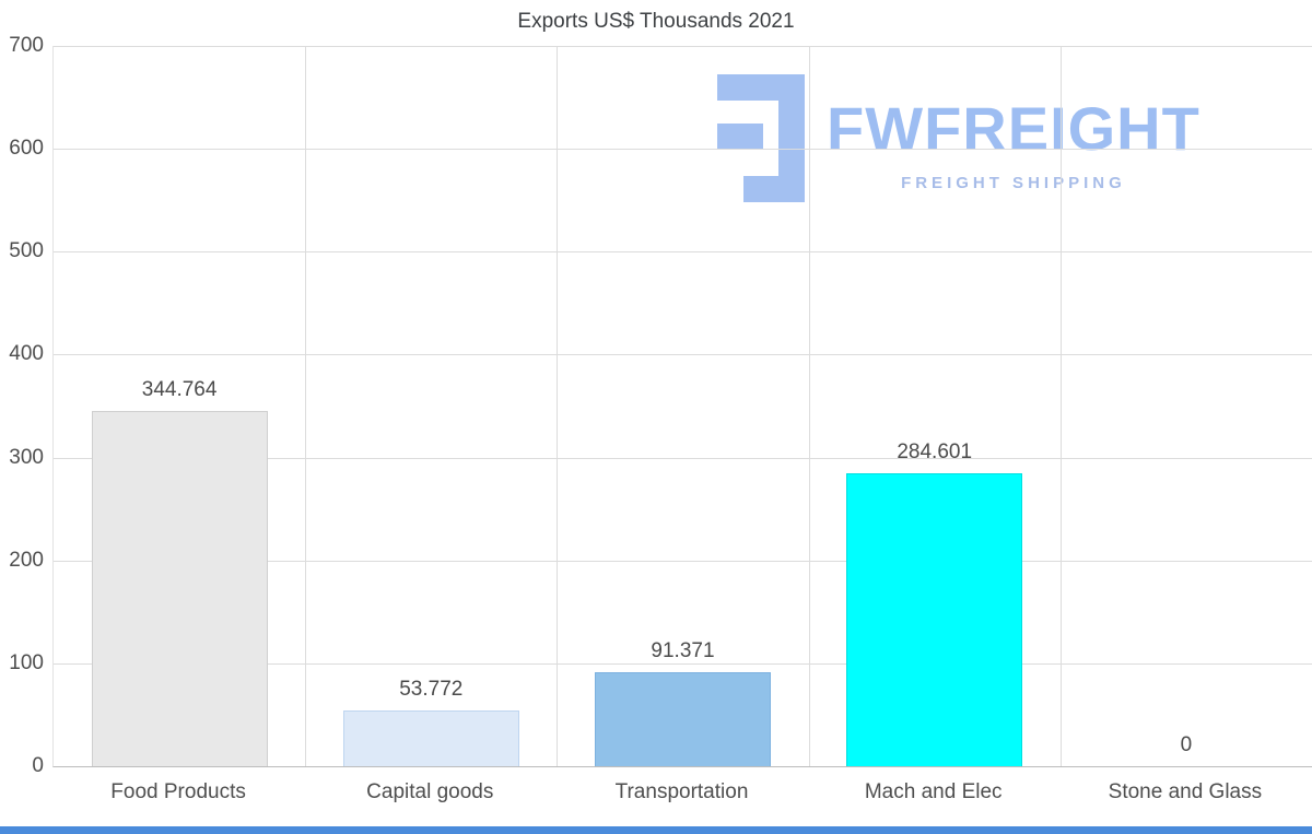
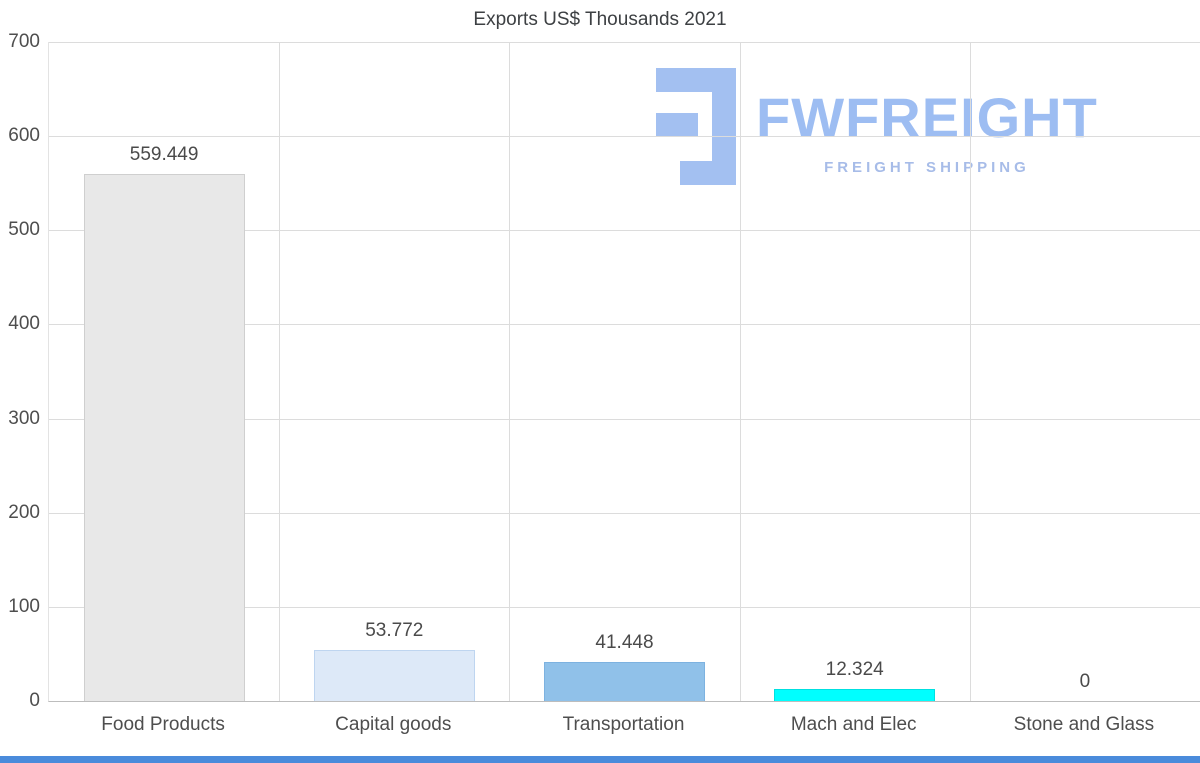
Food Products: 344.764 -> 559.449
Transportation: 91.371 -> 41.448
Mach and Elec: 284.601 -> 12.324
